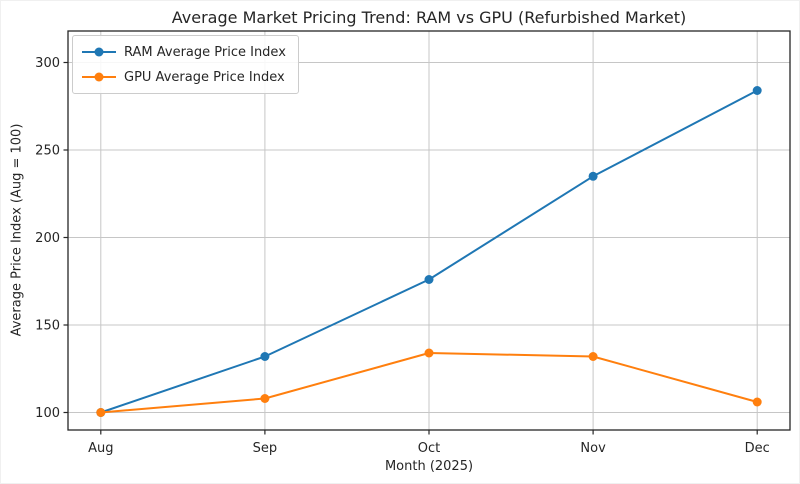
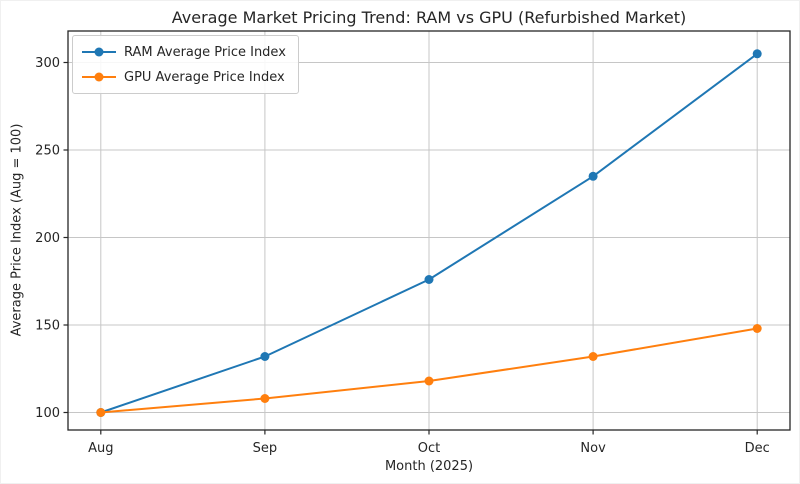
GPU Average Price Index/Oct: 134 -> 118
RAM Average Price Index/Dec: 284 -> 305
GPU Average Price Index/Dec: 106 -> 148
